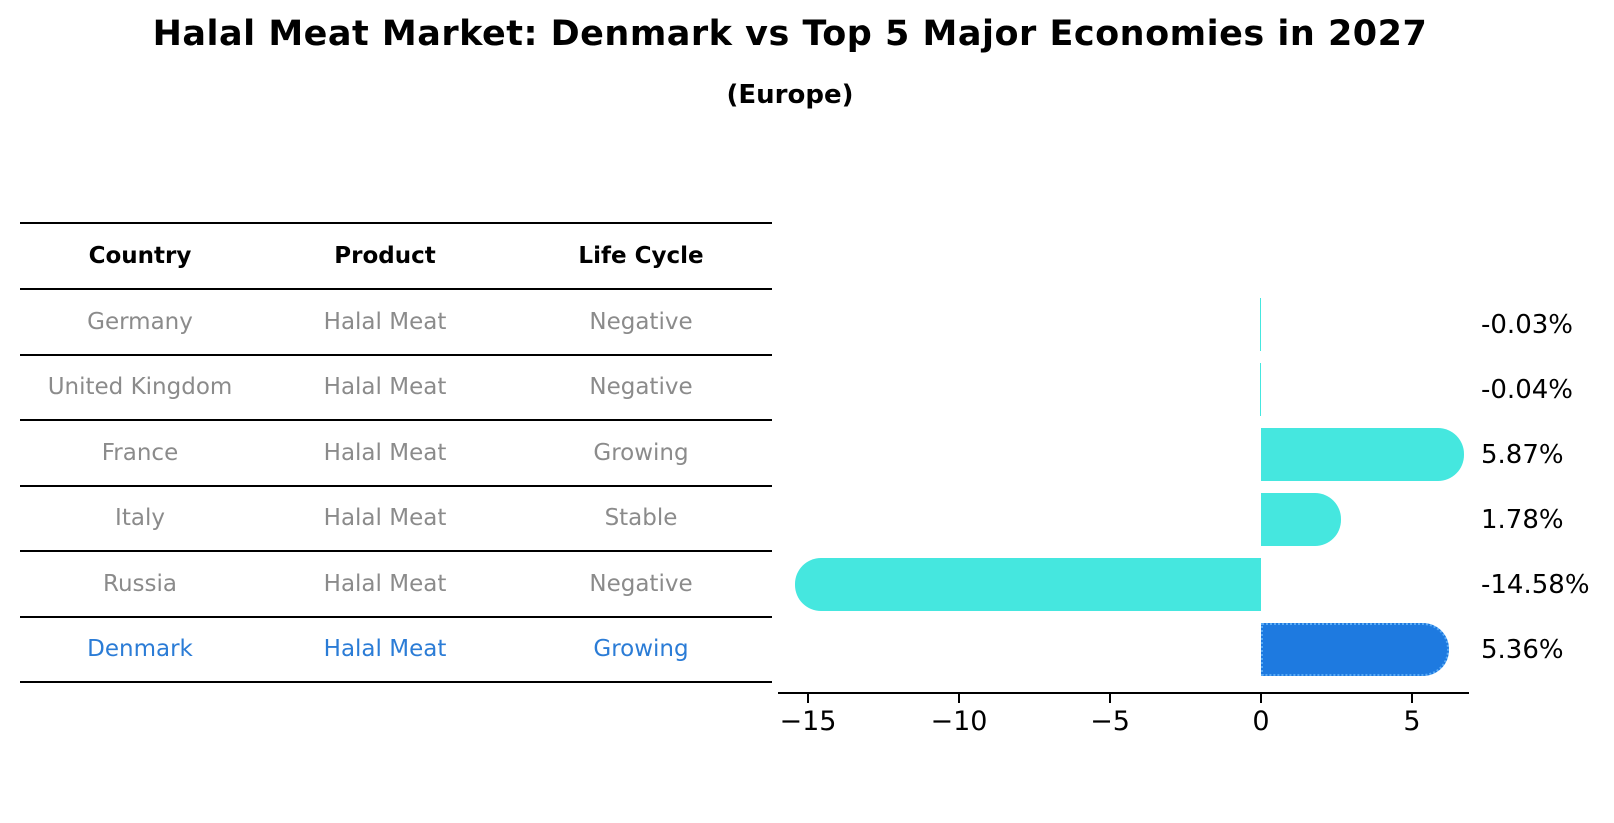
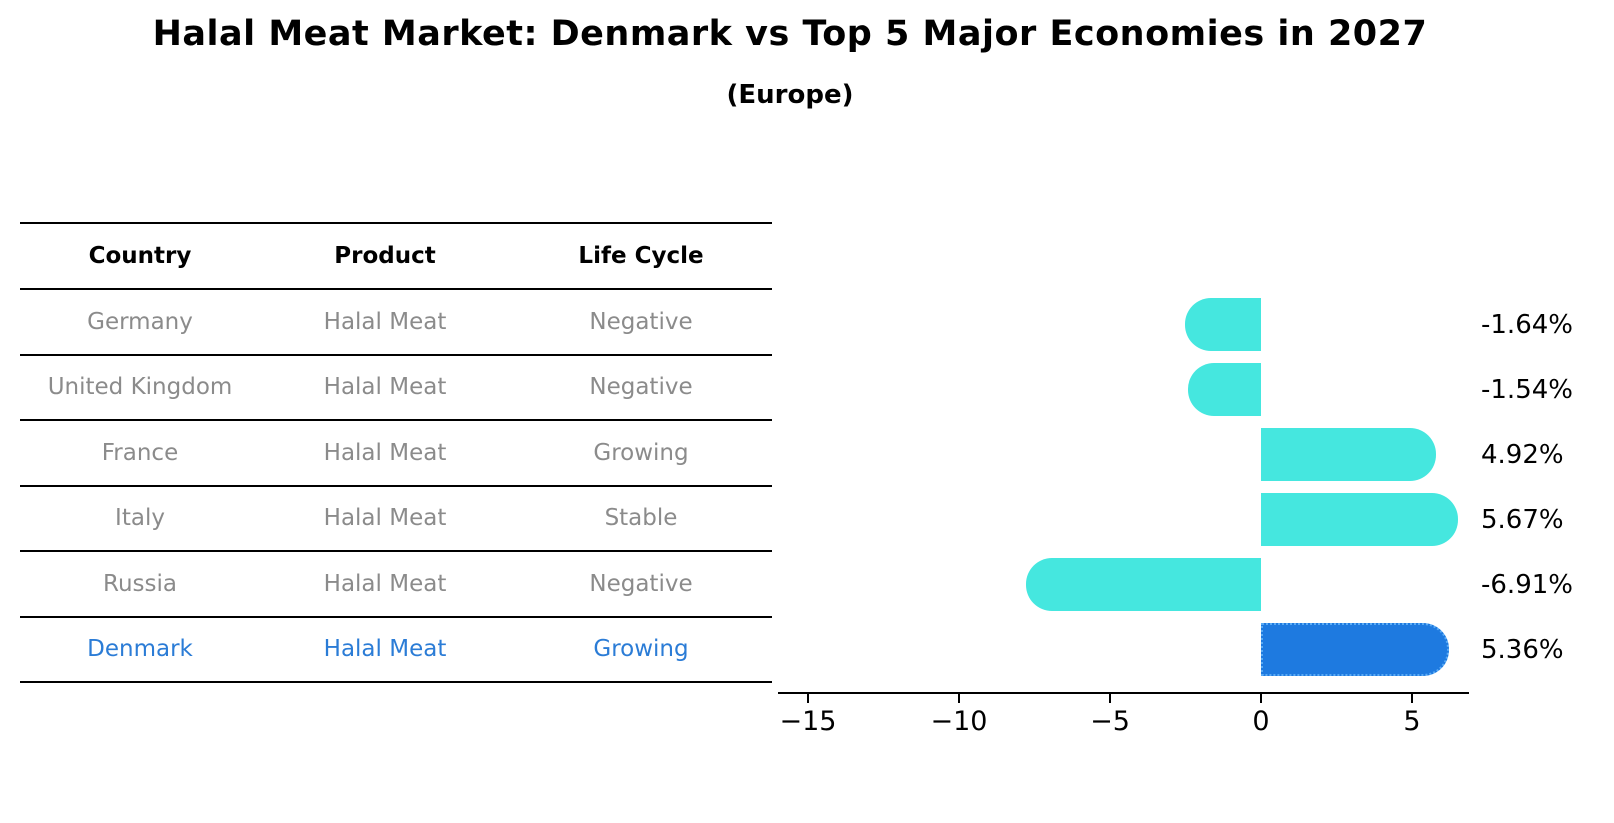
Germany: -0.03% -> -1.64%
United Kingdom: -0.04% -> -1.54%
France: 5.87% -> 4.92%
Italy: 1.78% -> 5.67%
Russia: -14.58% -> -6.91%
